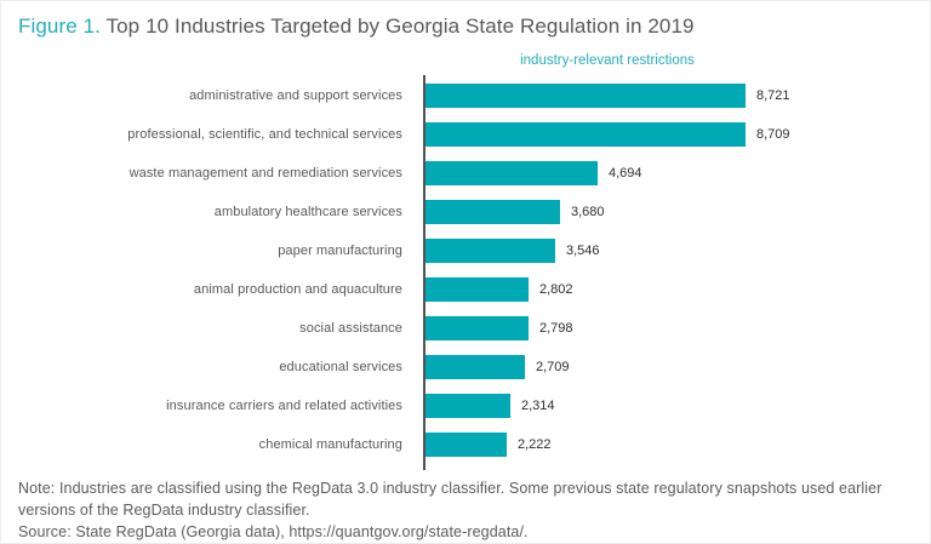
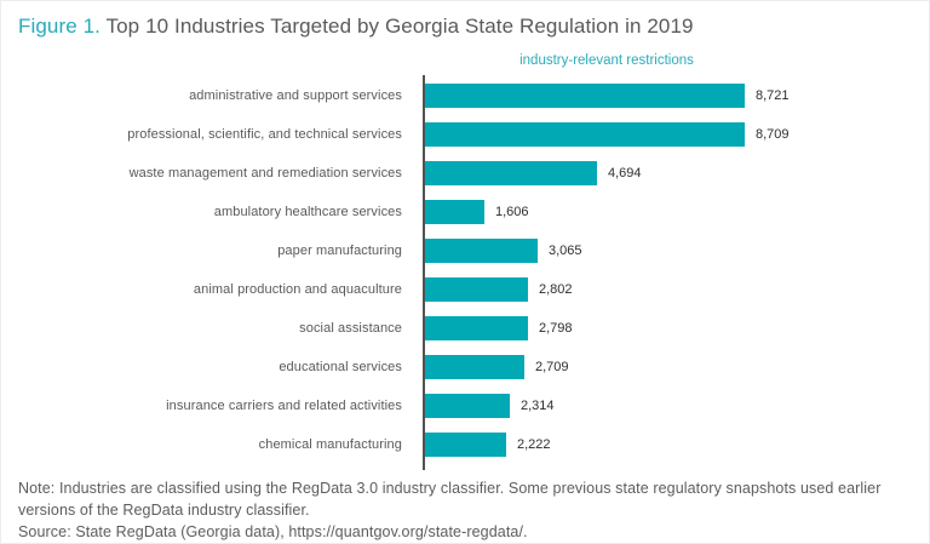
ambulatory healthcare services: 3,680 -> 1,606
paper manufacturing: 3,546 -> 3,065
